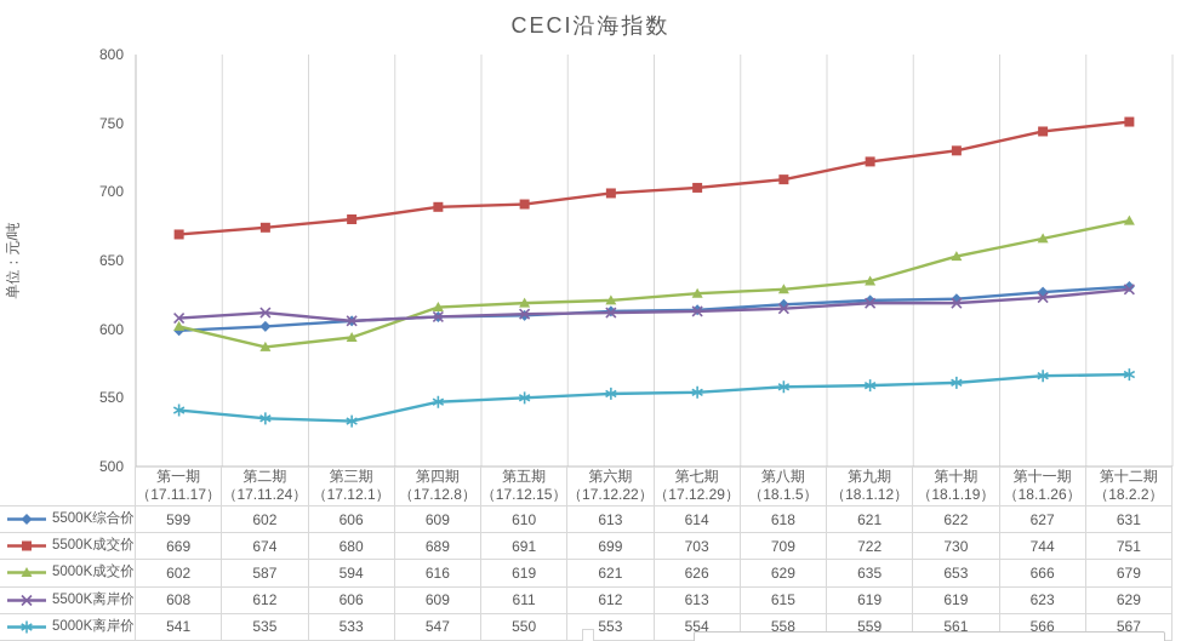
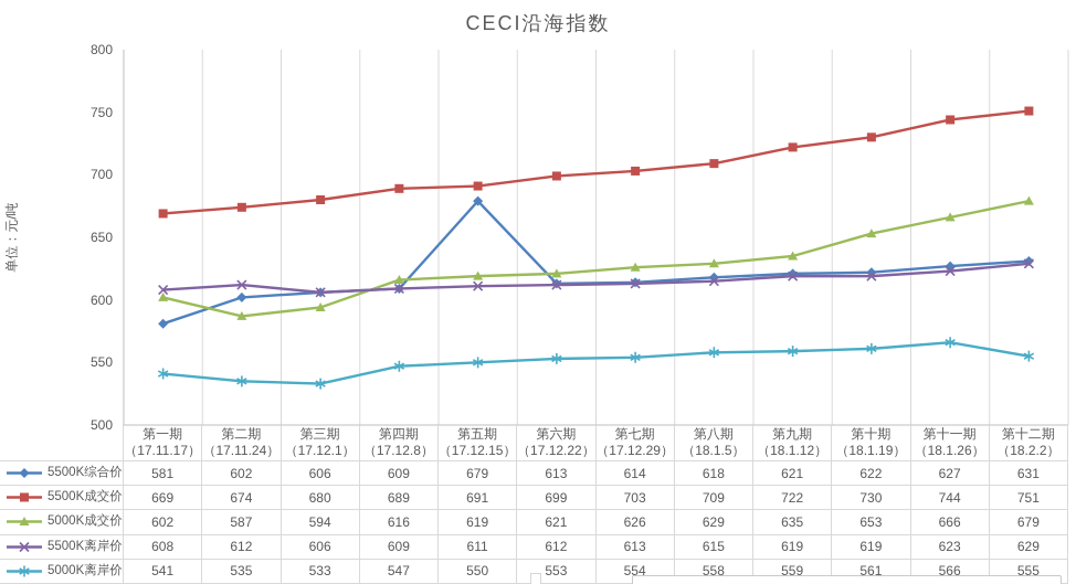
5500K综合价/第一期: 599 -> 581
5500K综合价/第五期: 610 -> 679
5000K离岸价/第十二期: 567 -> 555
